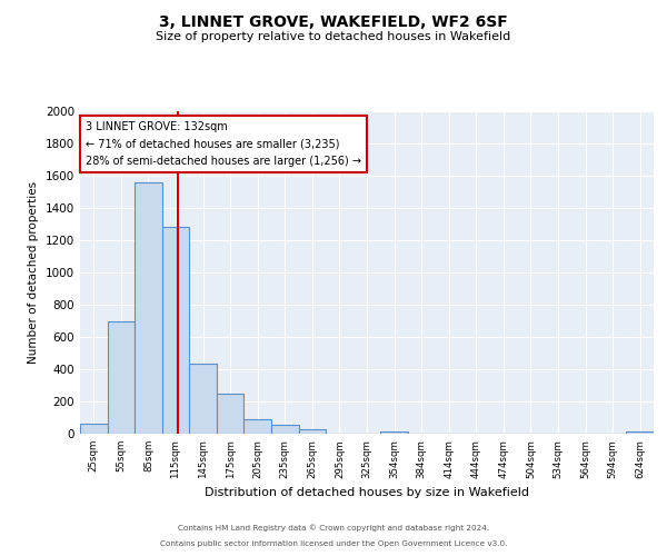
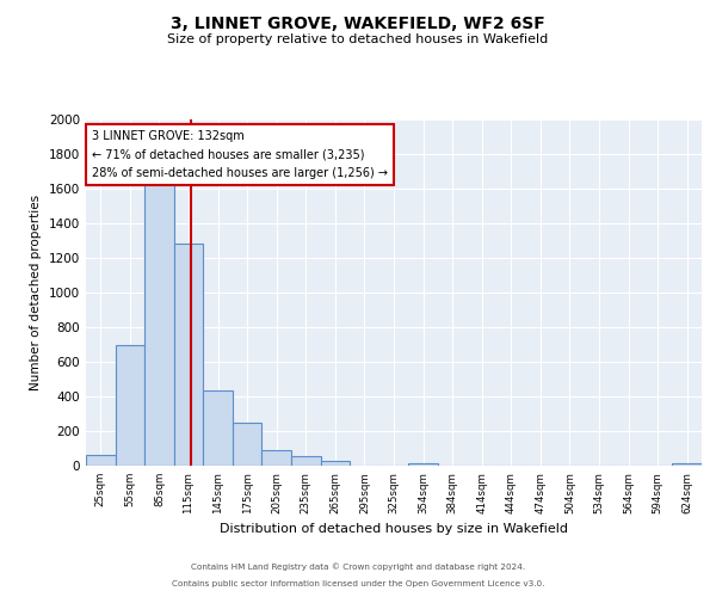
85sqm: 1560 -> 1640
